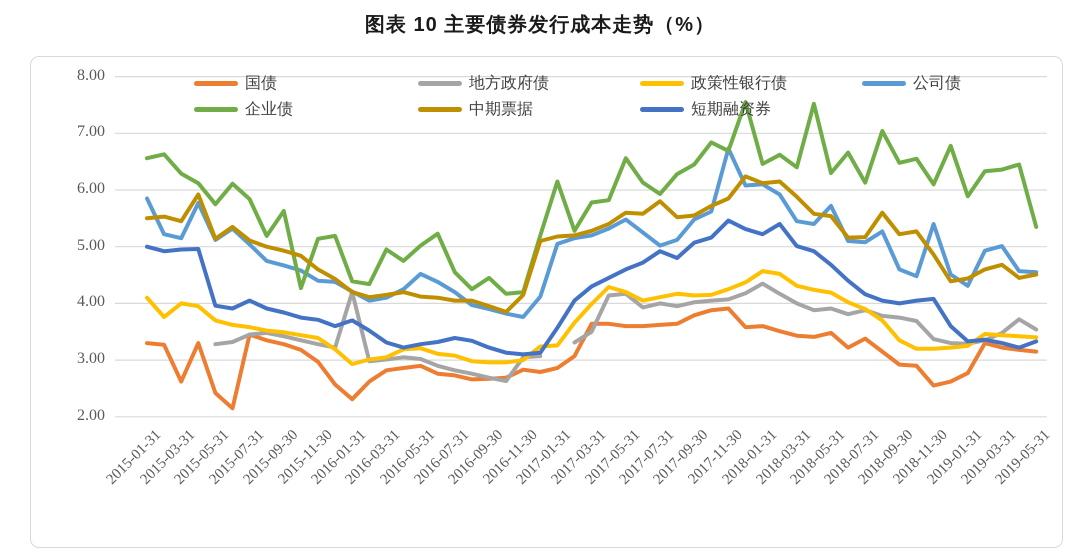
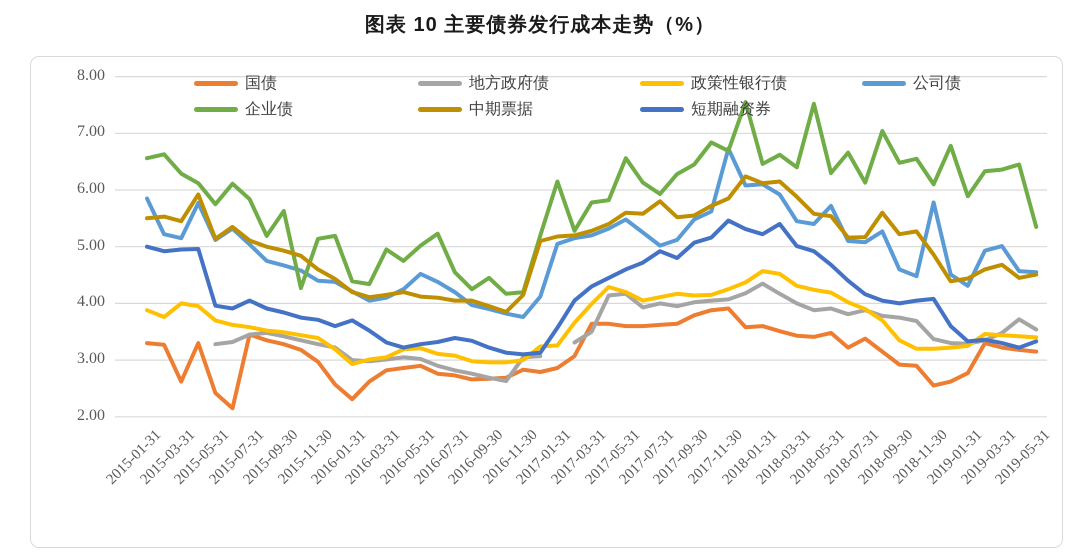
政策性银行债/2015-01-31: 4.1 -> 3.9
地方政府债/2016-01-31: 4.2 -> 3.0
公司债/2018-11-30: 5.4 -> 5.8
